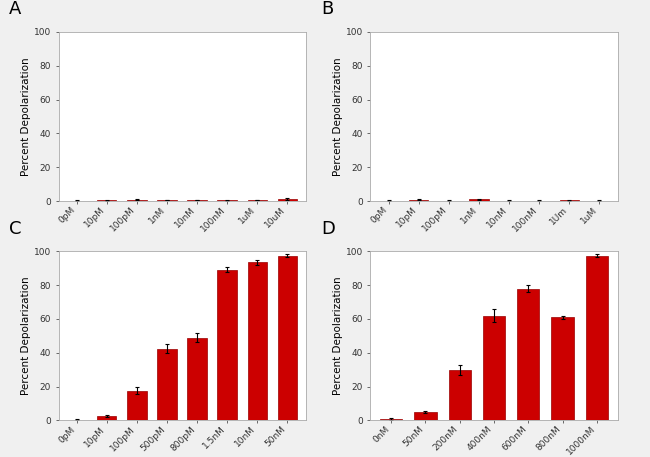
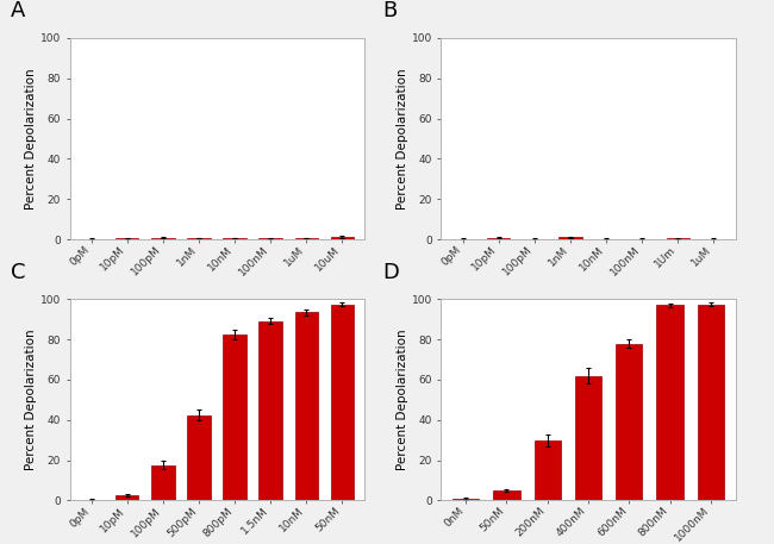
800pM: 49 -> 82
800nM: 61 -> 97
